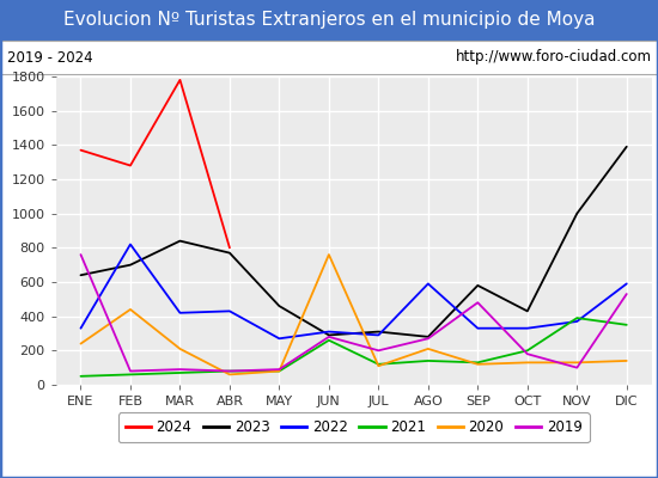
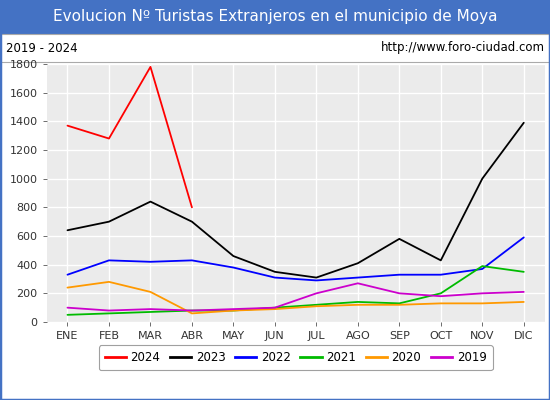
2019/ENE: 760 -> 100
2022/FEB: 820 -> 430
2020/FEB: 440 -> 280
2023/ABR: 770 -> 700
2022/MAY: 270 -> 380
2023/JUN: 290 -> 350
2021/JUN: 260 -> 100
2020/JUN: 760 -> 90
2019/JUN: 280 -> 100
2023/AGO: 280 -> 410
2022/AGO: 590 -> 310
2020/AGO: 210 -> 120
2019/SEP: 480 -> 200
2019/NOV: 100 -> 200
2019/DIC: 530 -> 210
